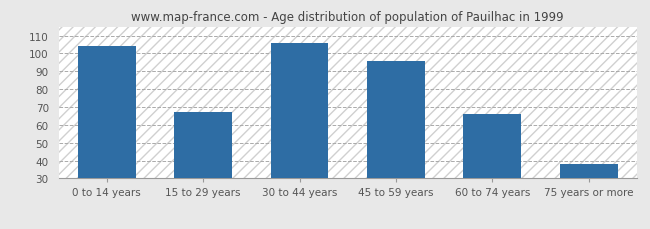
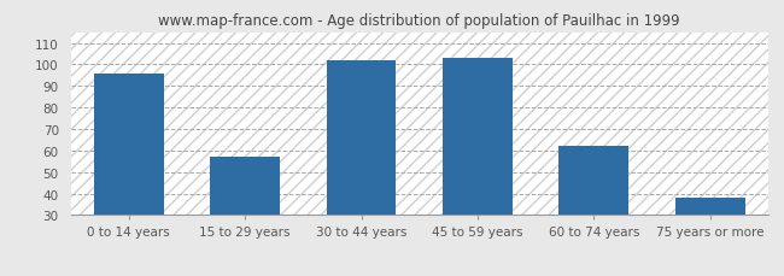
0 to 14 years: 104 -> 96
15 to 29 years: 67 -> 57
30 to 44 years: 106 -> 102
45 to 59 years: 96 -> 103
60 to 74 years: 66 -> 62
